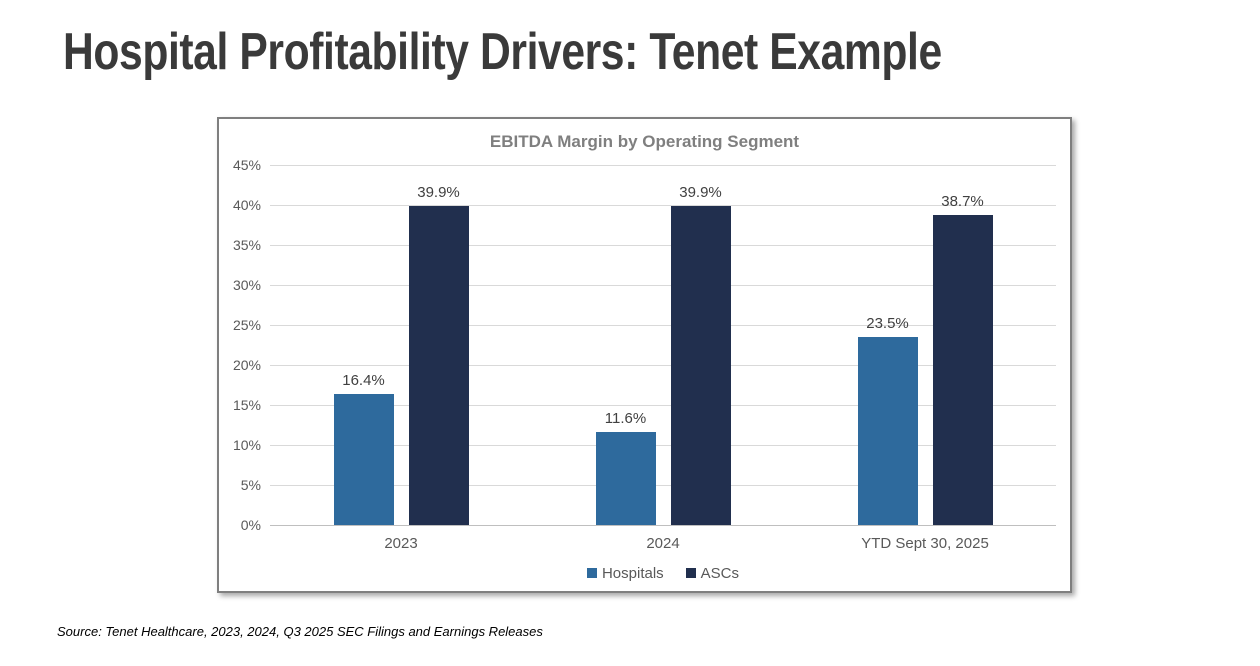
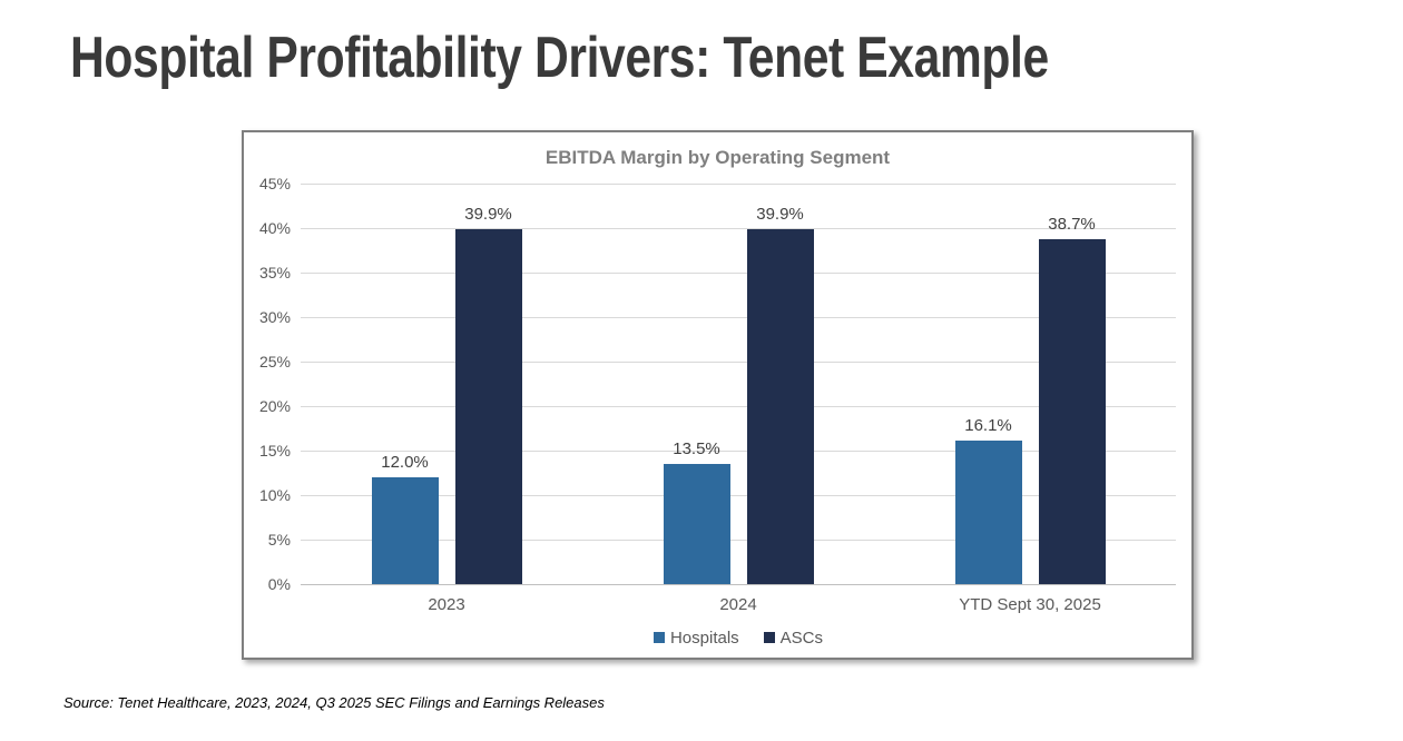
Hospitals/2023: 16.4% -> 12.0%
Hospitals/2024: 11.6% -> 13.5%
Hospitals/YTD Sept 30, 2025: 23.5% -> 16.1%
